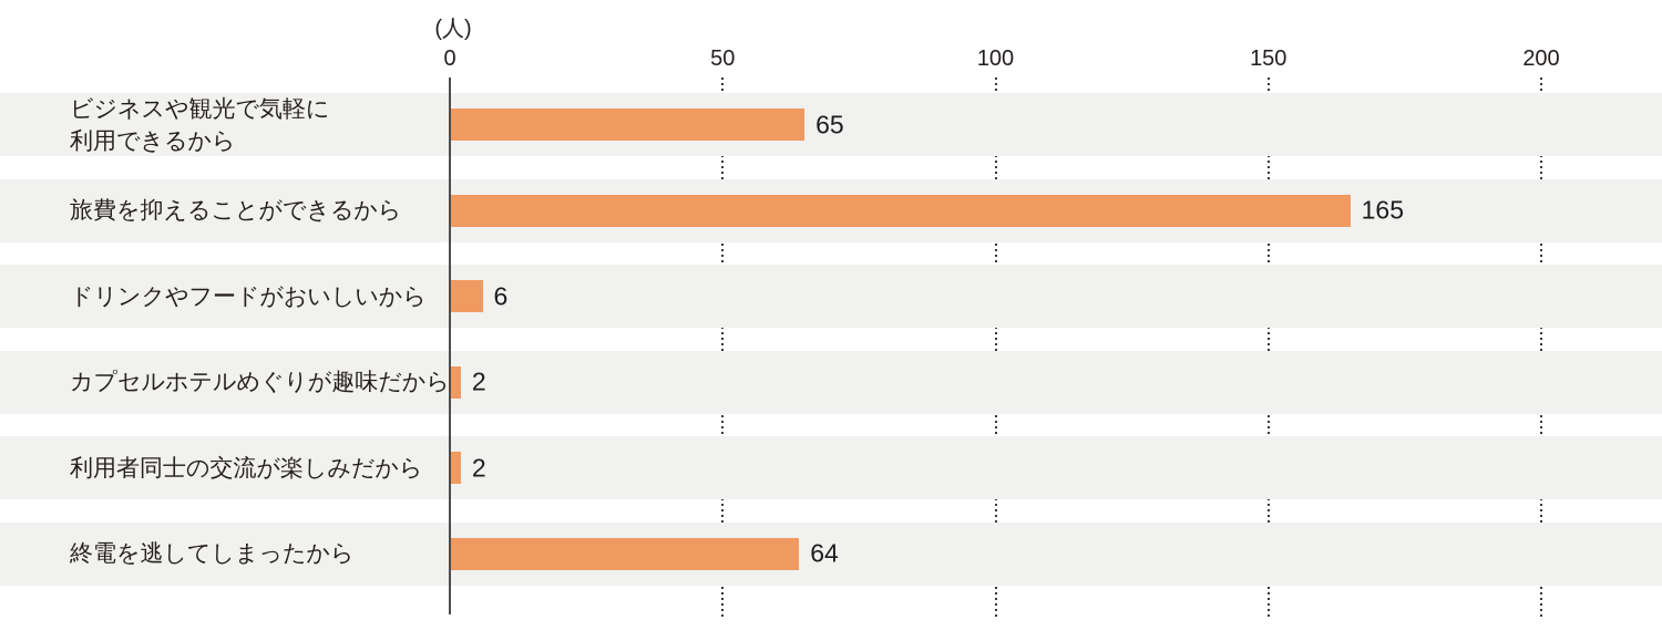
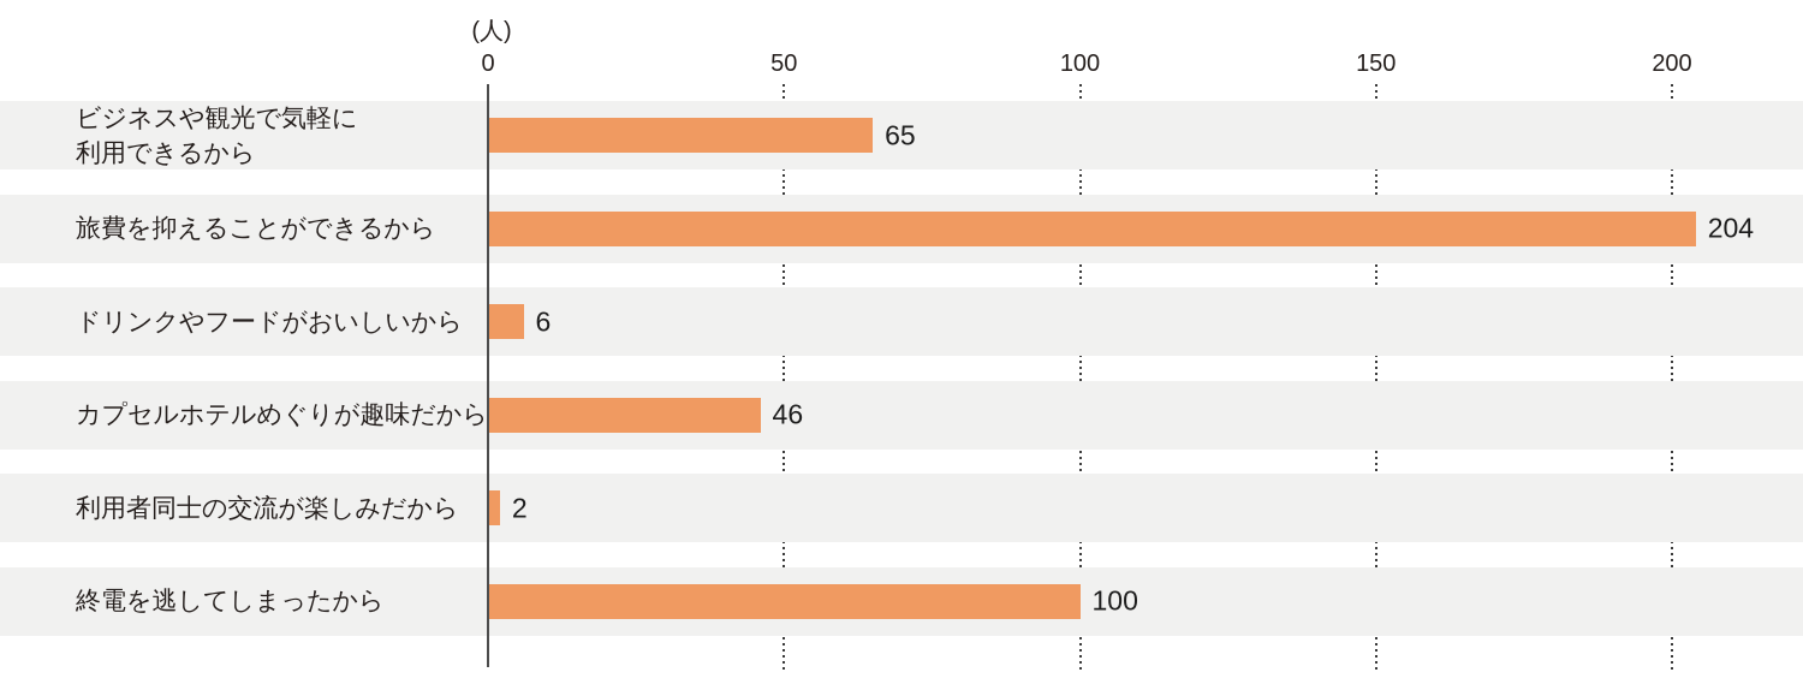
旅費を抑えることができるから: 165 -> 204
カプセルホテルめぐりが趣味だから: 2 -> 46
終電を逃してしまったから: 64 -> 100
